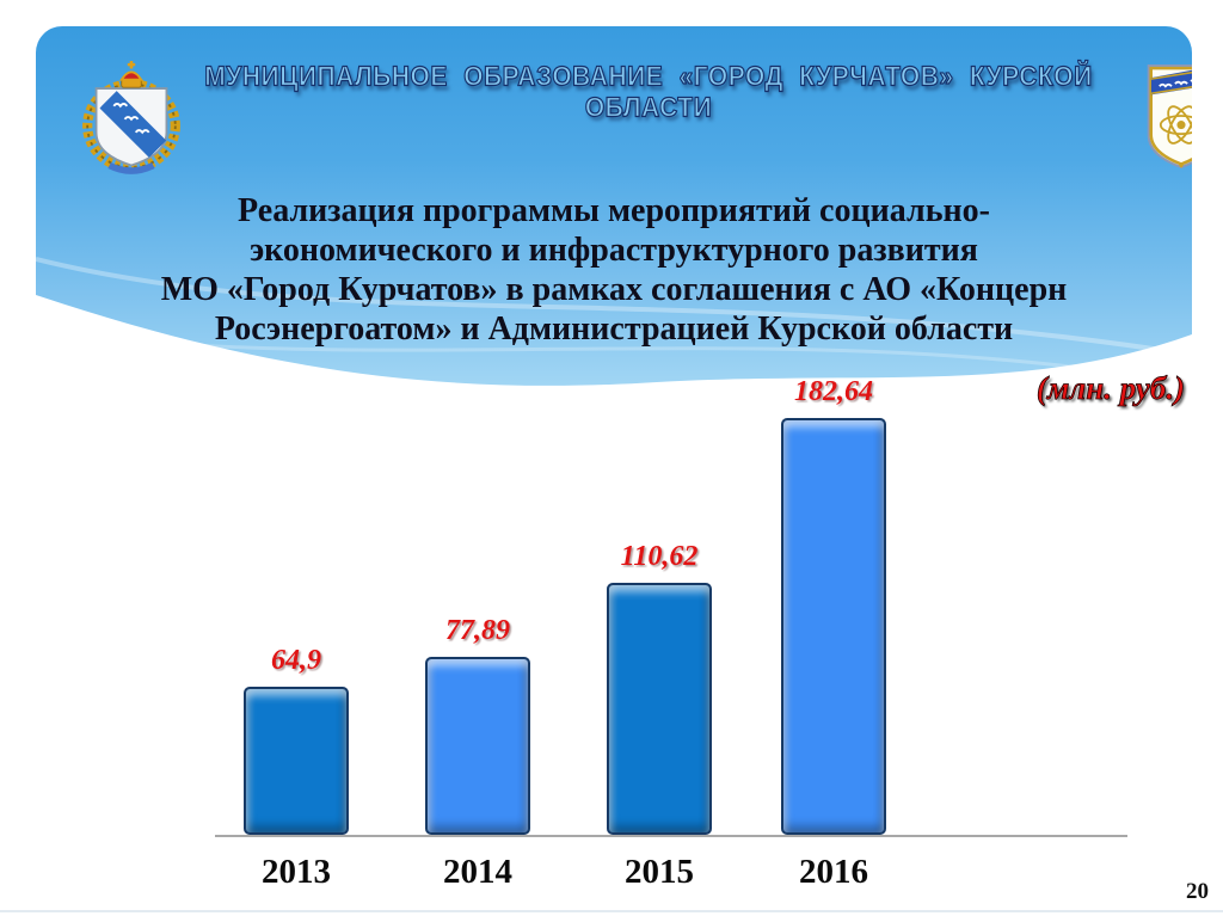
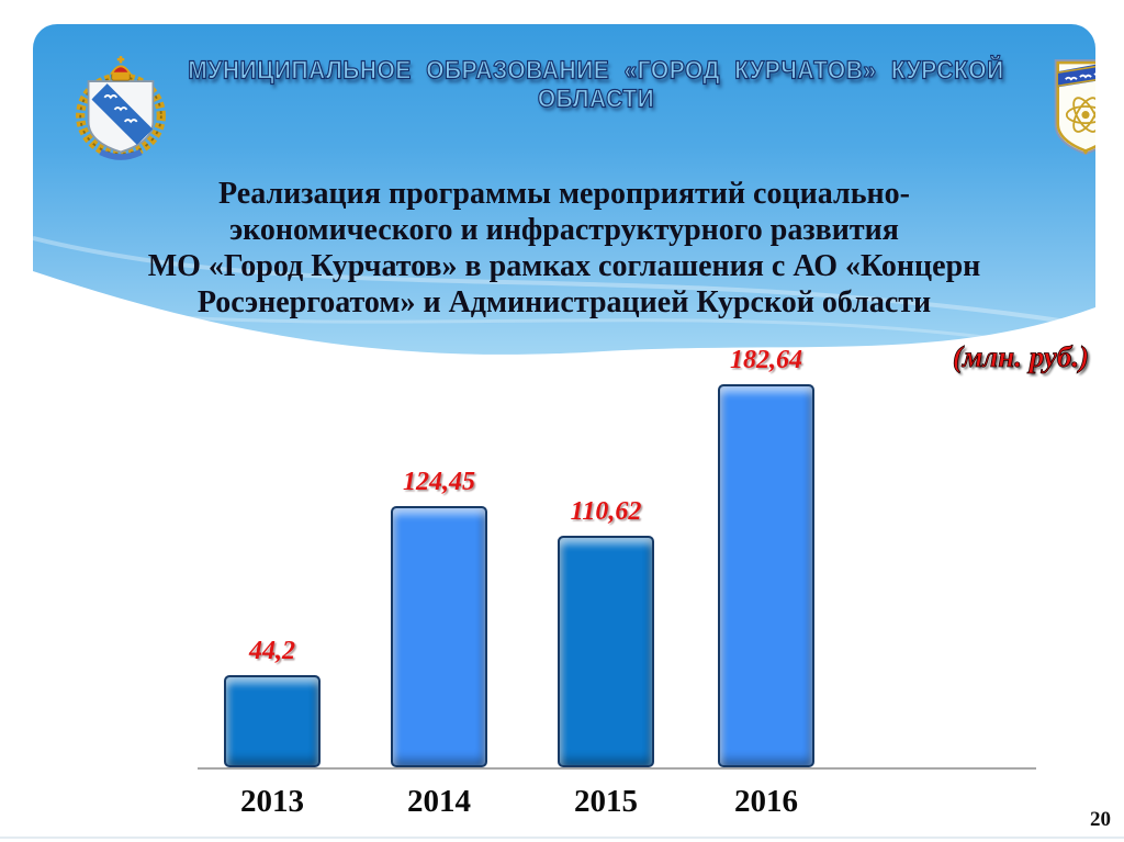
2013: 64,9 -> 44,2
2014: 77,89 -> 124,45
